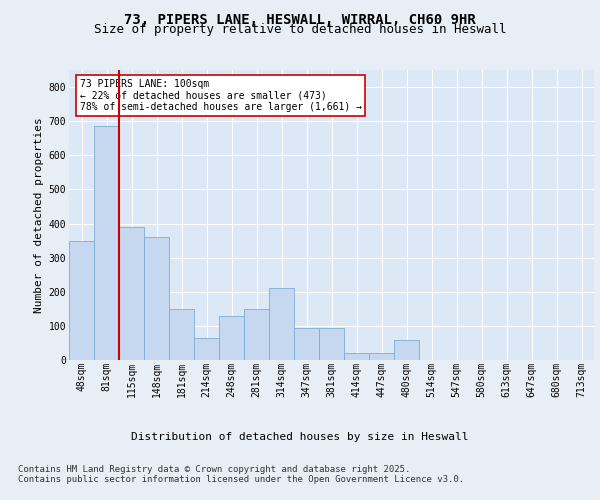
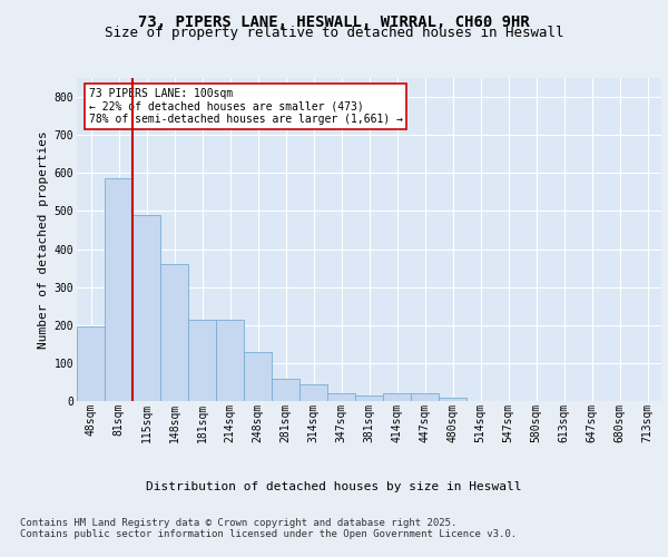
48sqm: 350 -> 195
81sqm: 685 -> 585
115sqm: 390 -> 490
181sqm: 150 -> 215
214sqm: 65 -> 215
281sqm: 150 -> 60
314sqm: 210 -> 45
347sqm: 95 -> 20
381sqm: 95 -> 15
480sqm: 60 -> 10
